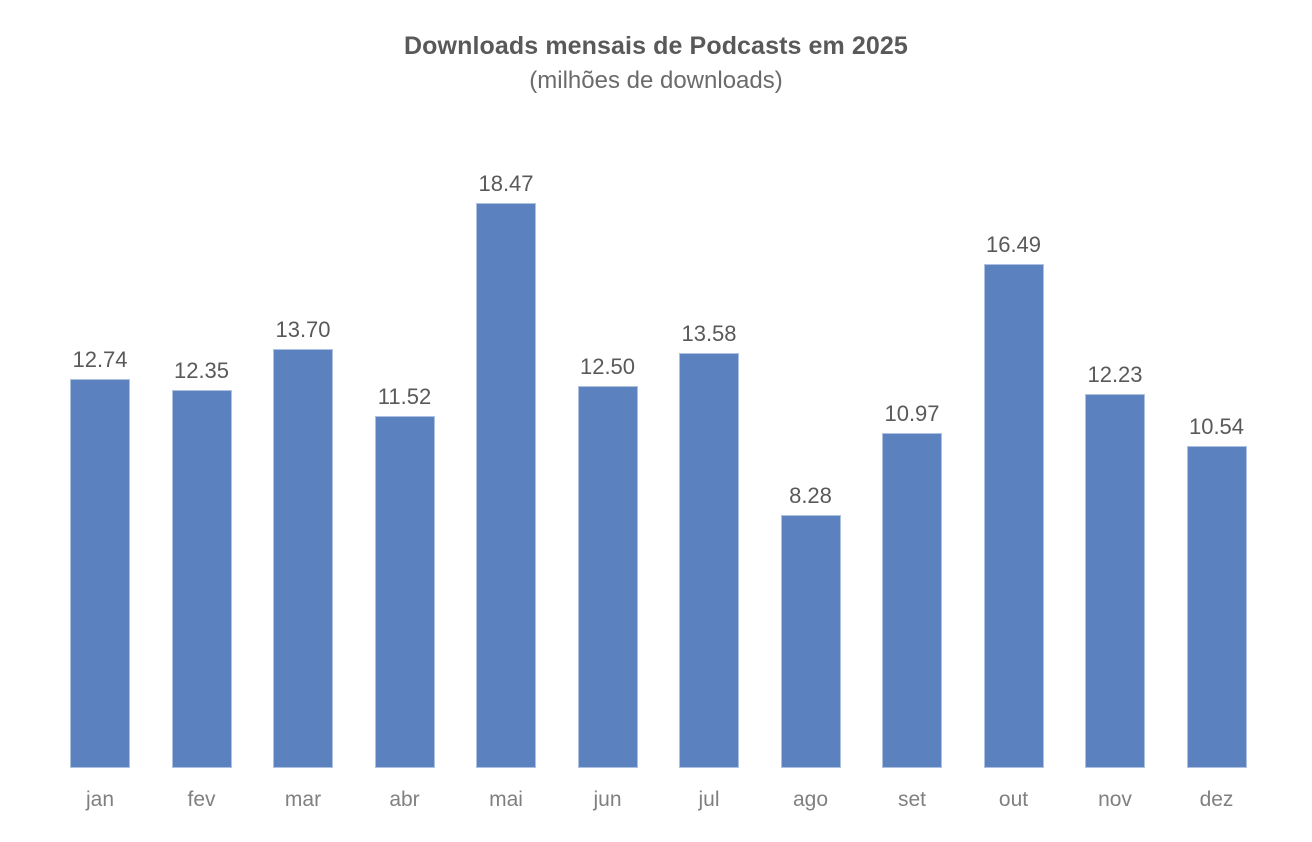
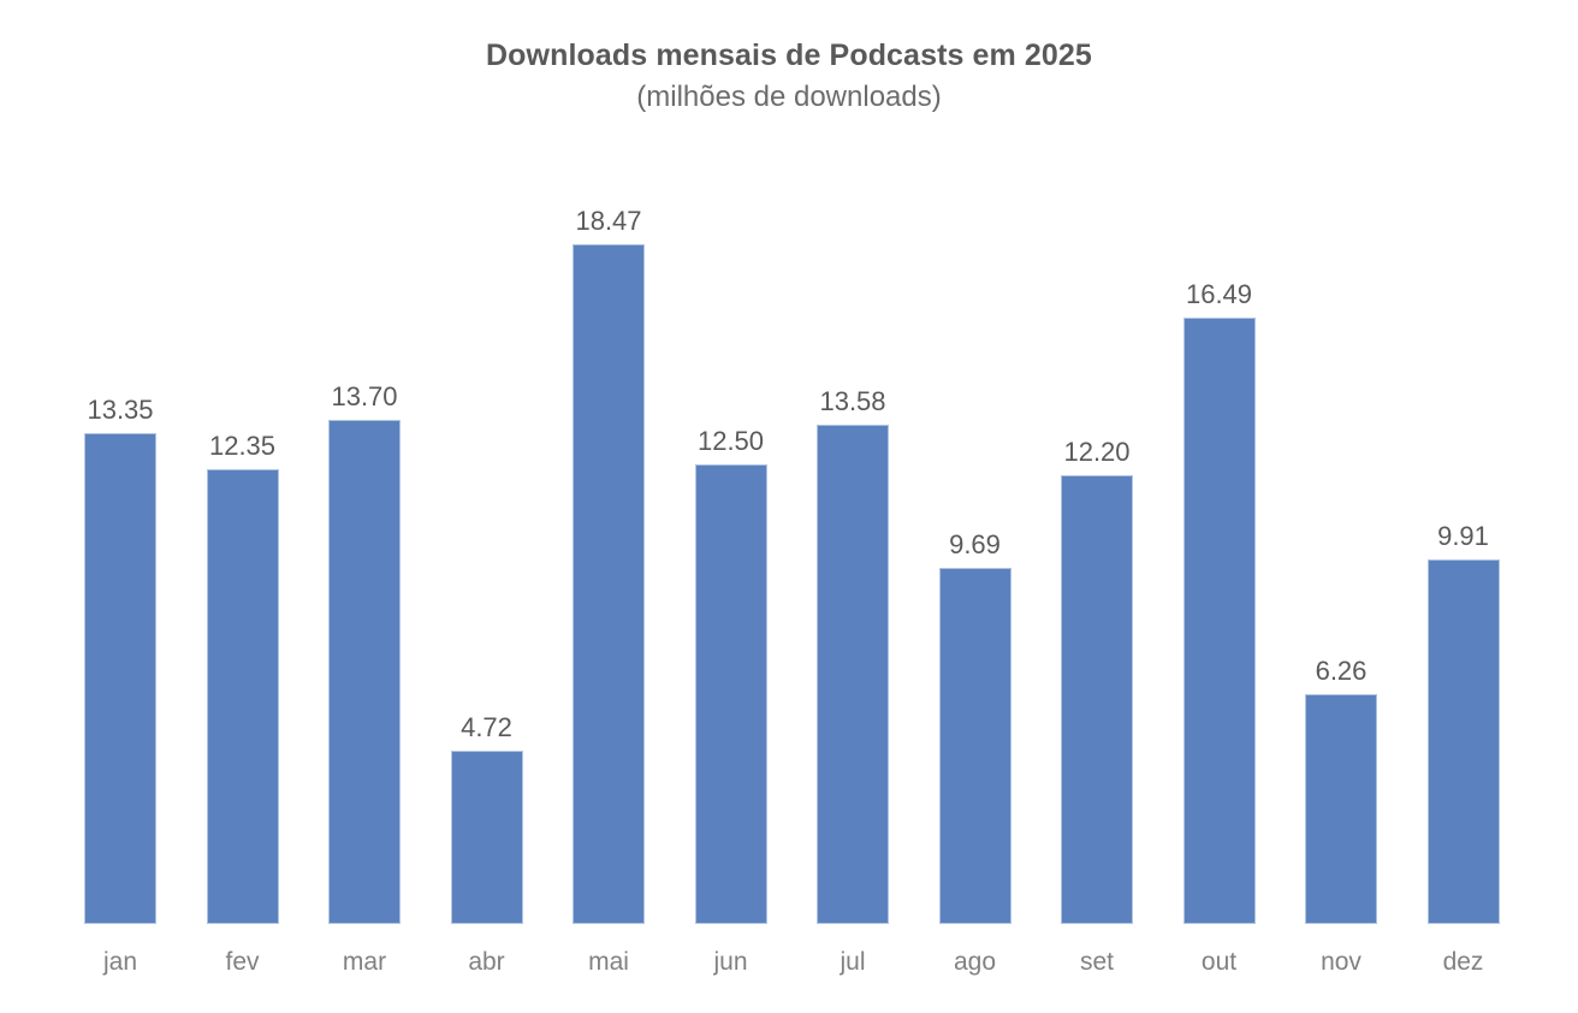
jan: 12.74 -> 13.35
abr: 11.52 -> 4.72
ago: 8.28 -> 9.69
set: 10.97 -> 12.20
nov: 12.23 -> 6.26
dez: 10.54 -> 9.91
